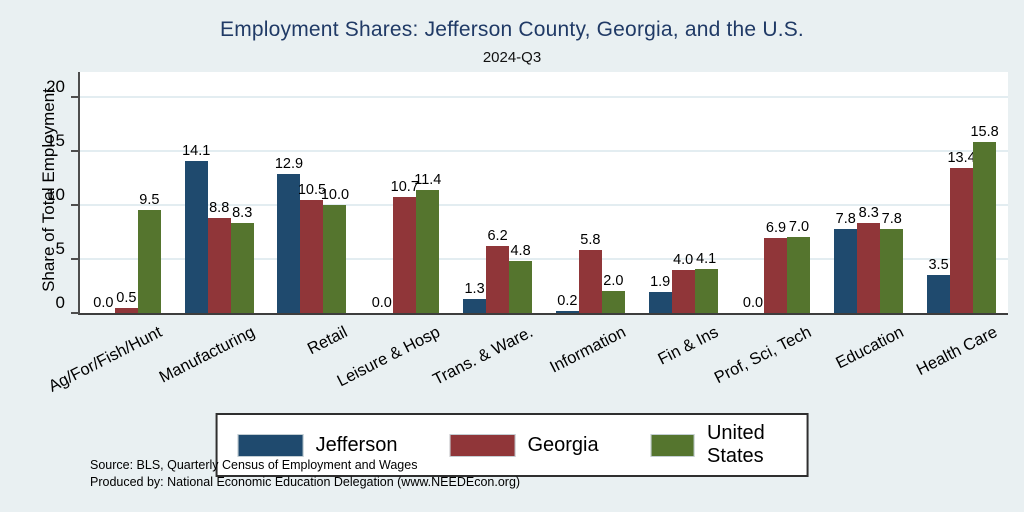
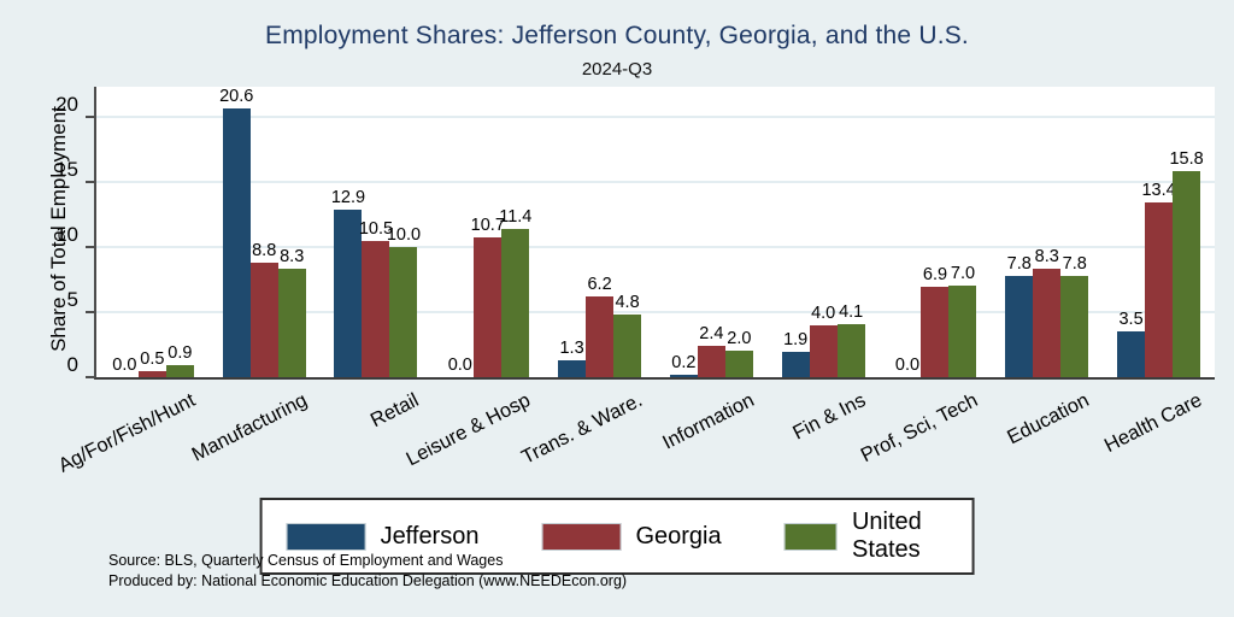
United States/Ag/For/Fish/Hunt: 9.5 -> 0.9
Jefferson/Manufacturing: 14.1 -> 20.6
Georgia/Information: 5.8 -> 2.4
